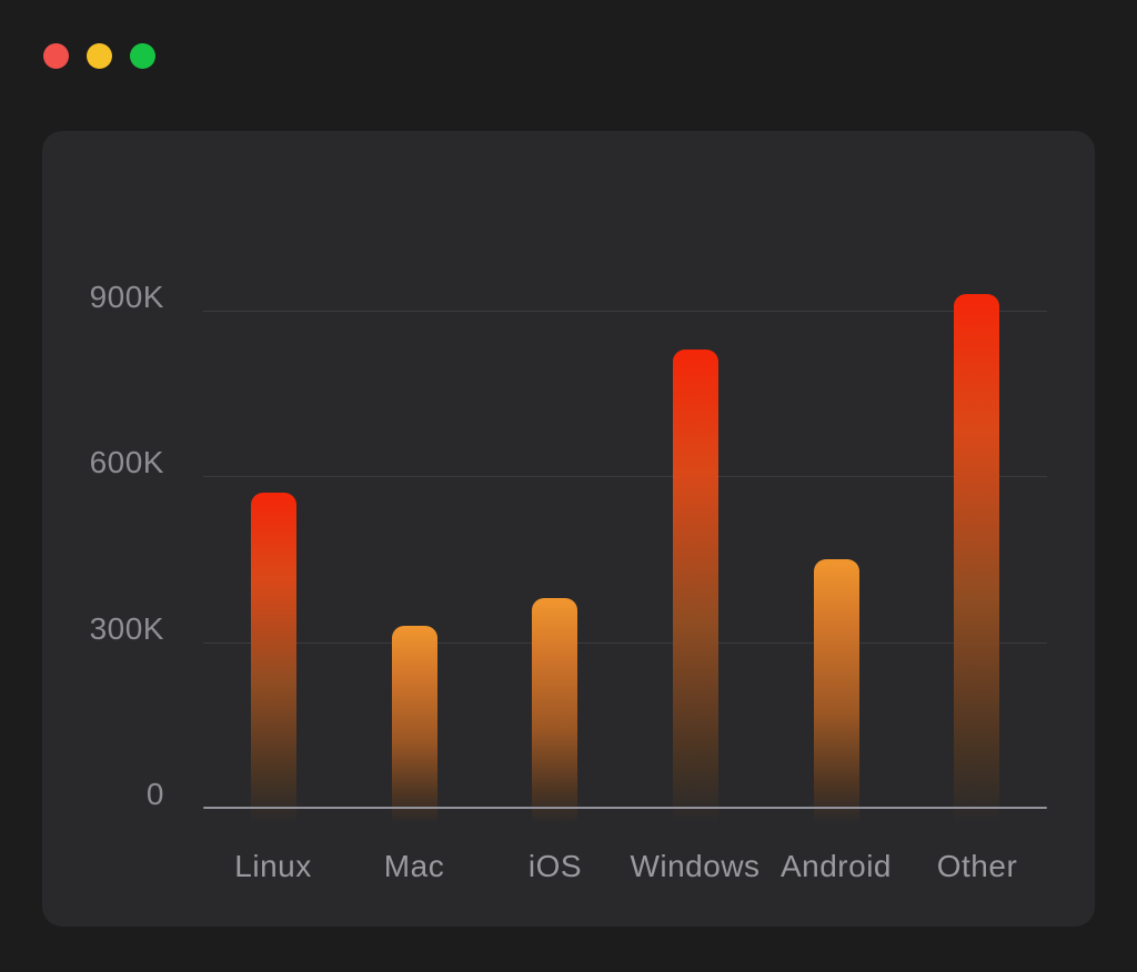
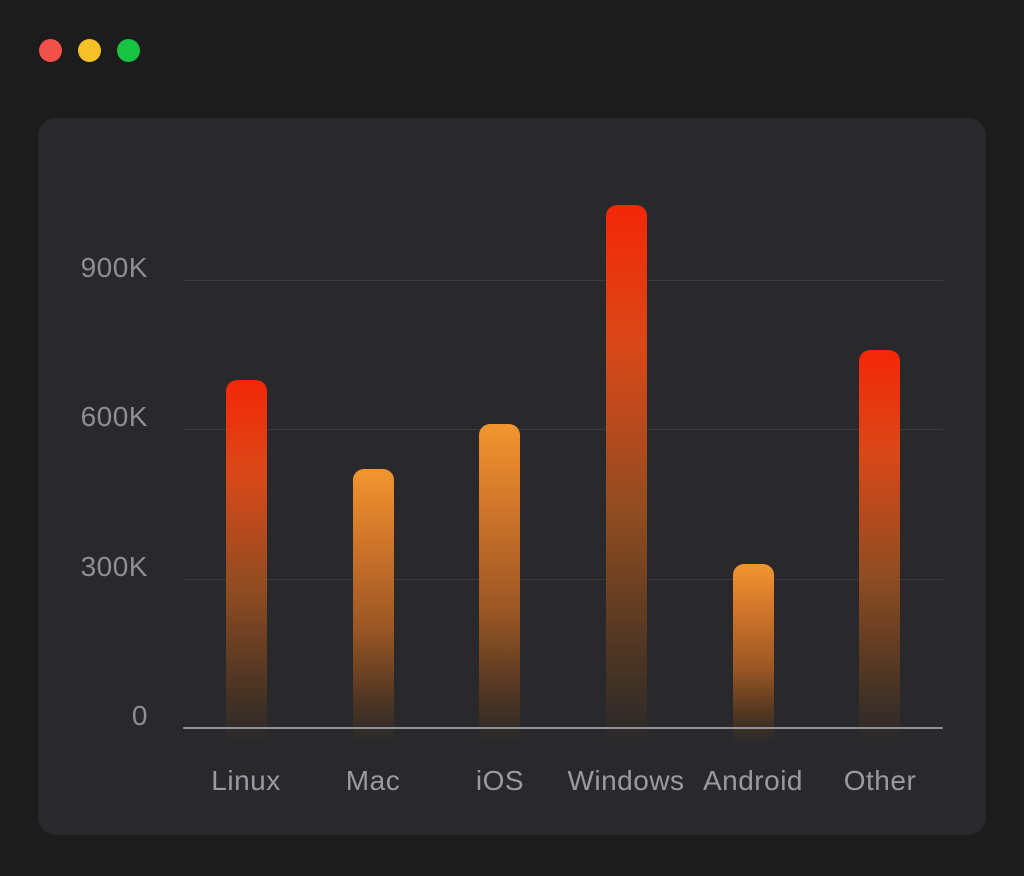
Linux: 570K -> 700K
Mac: 330K -> 520K
iOS: 380K -> 610K
Windows: 830K -> 1050K
Android: 450K -> 330K
Other: 930K -> 760K
